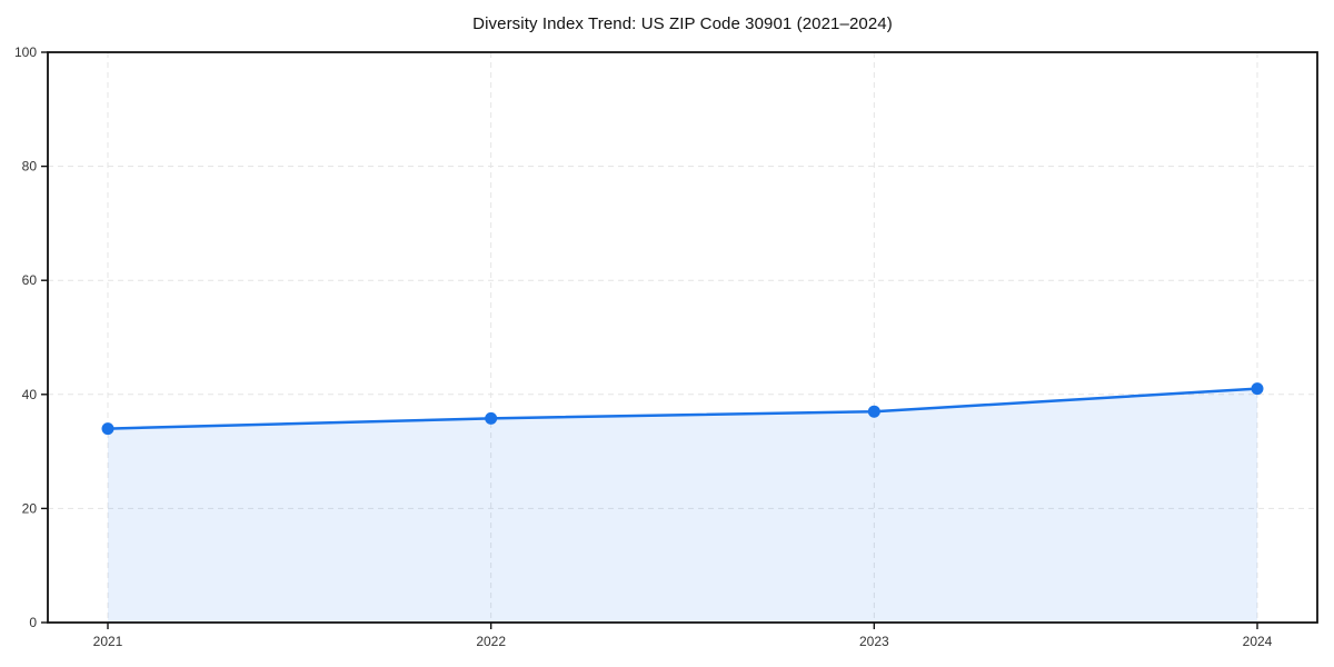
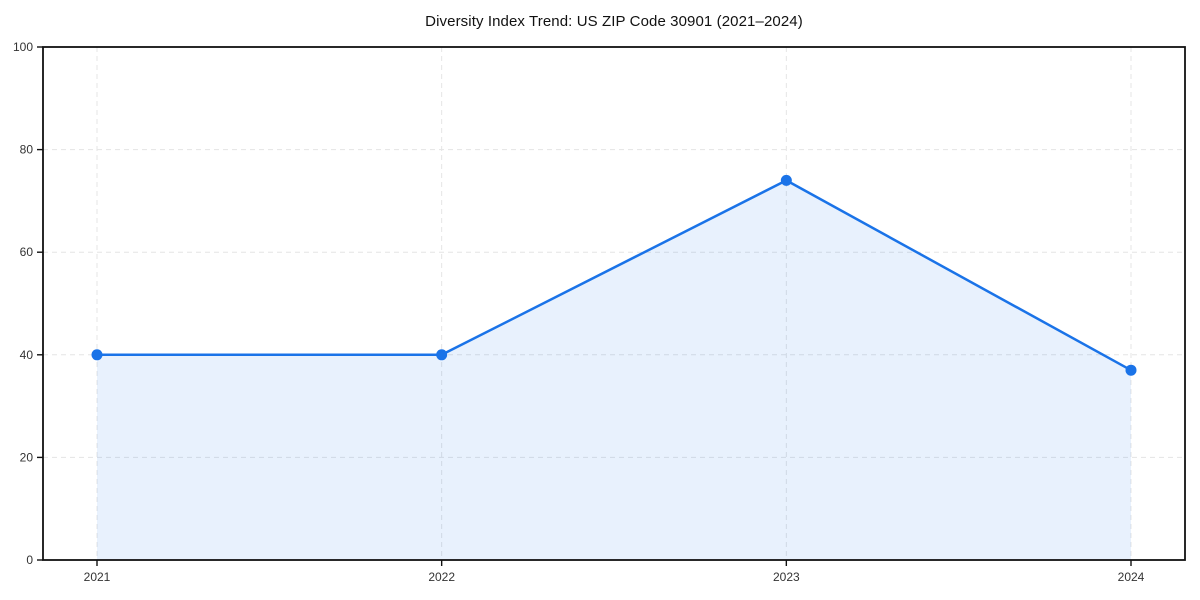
2021: 34 -> 40
2022: 36 -> 40
2023: 37 -> 74
2024: 41 -> 37
